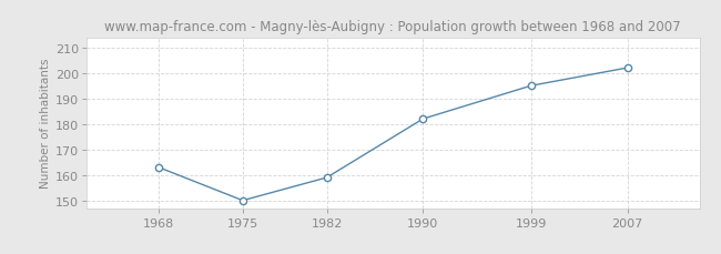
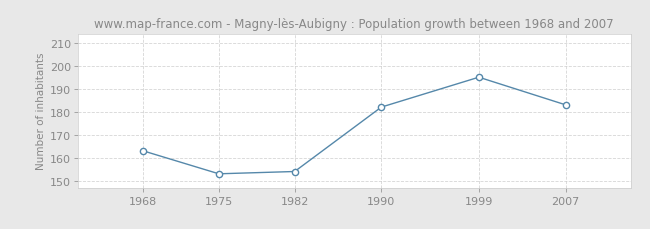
1975: 150 -> 153
1982: 159 -> 154
2007: 202 -> 183
